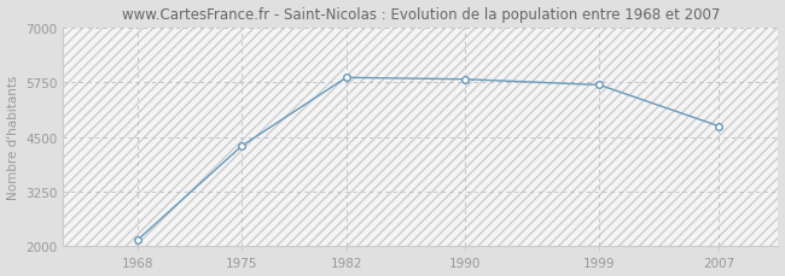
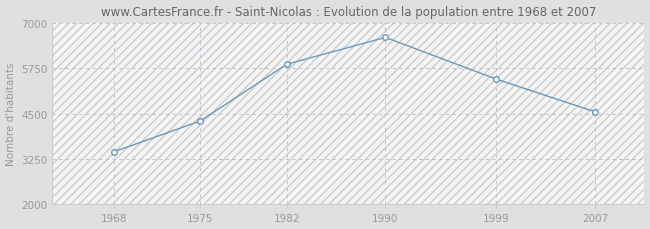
1968: 2150 -> 3450
1990: 5820 -> 6600
1999: 5690 -> 5450
2007: 4750 -> 4550
